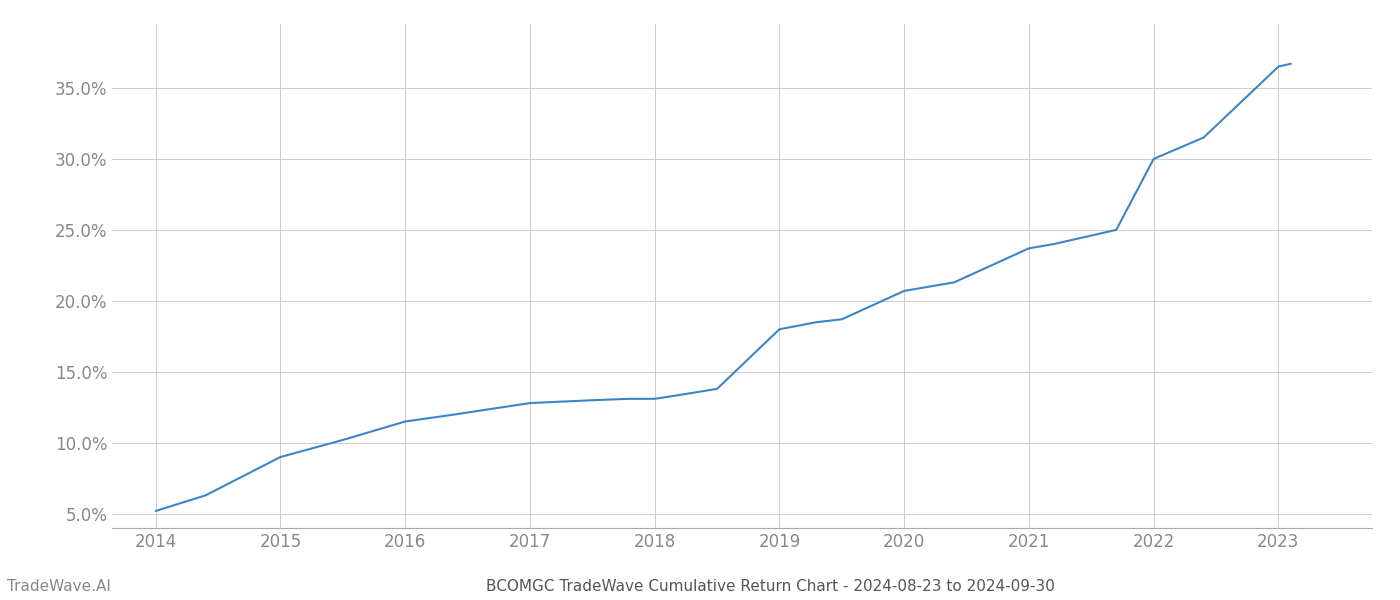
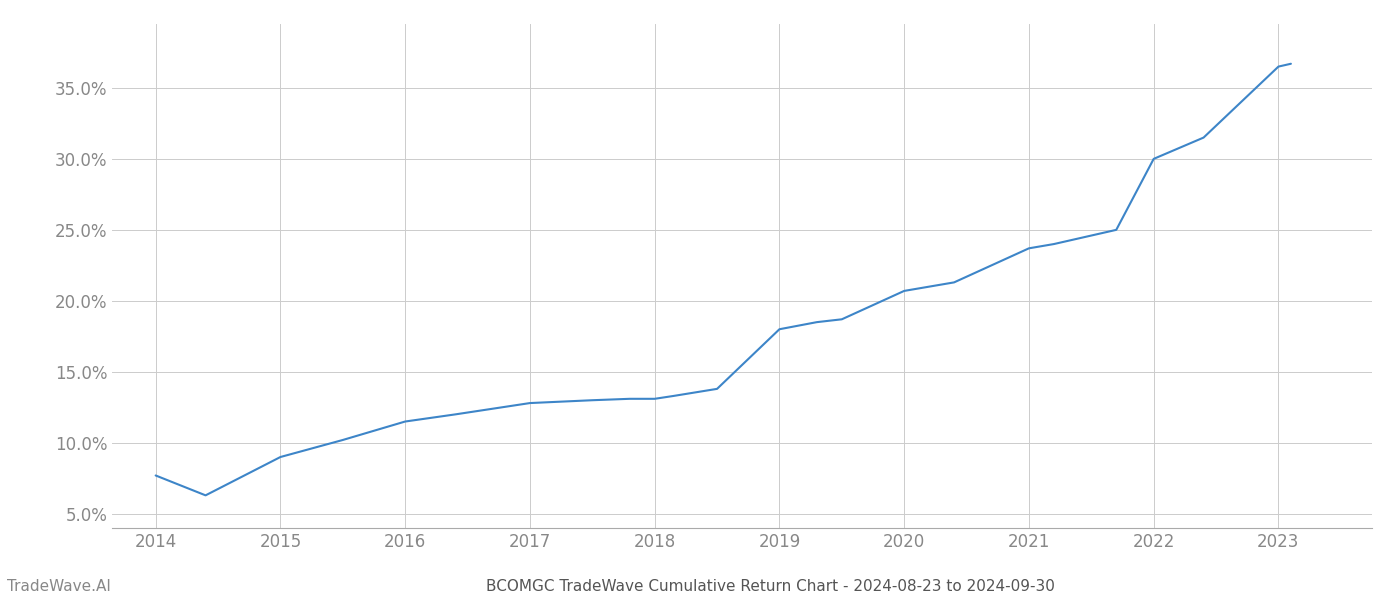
2014: 5.2% -> 7.7%
